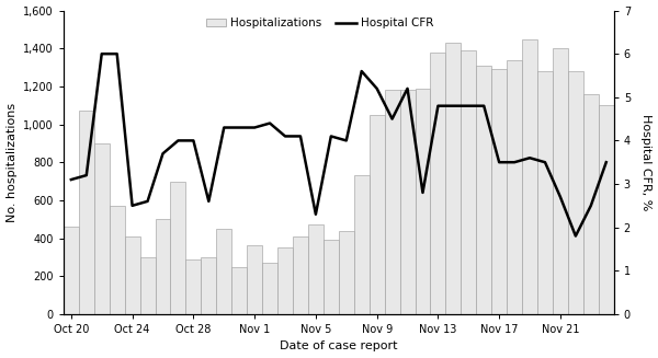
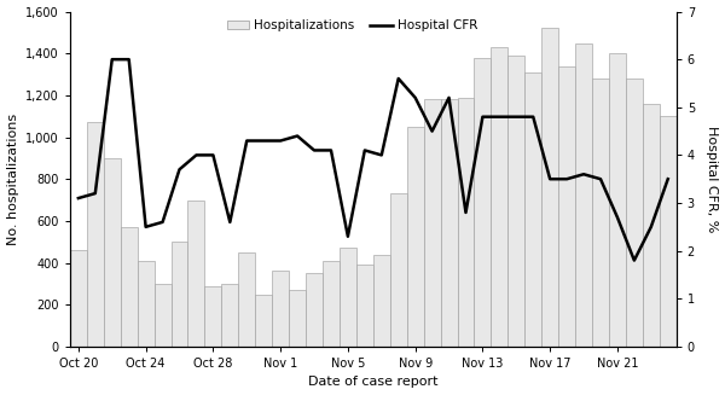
Hospitalizations/Nov 17: 1,290 -> 1,520
